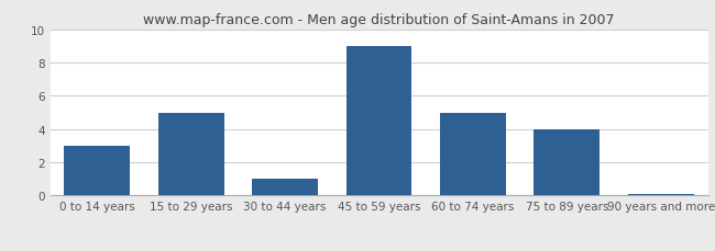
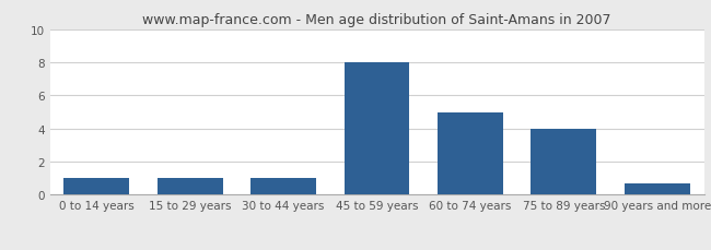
0 to 14 years: 3.0 -> 1.0
15 to 29 years: 5.0 -> 1.0
45 to 59 years: 9.0 -> 8.0
90 years and more: 0.1 -> 0.7
